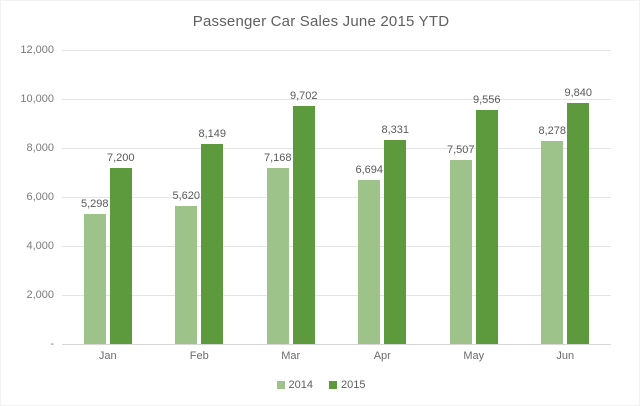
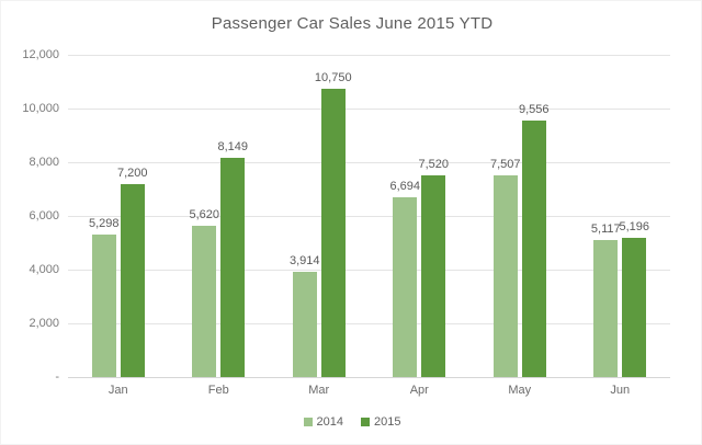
2014/Mar: 7,168 -> 3,914
2015/Mar: 9,702 -> 10,750
2015/Apr: 8,331 -> 7,520
2014/Jun: 8,278 -> 5,117
2015/Jun: 9,840 -> 5,196
